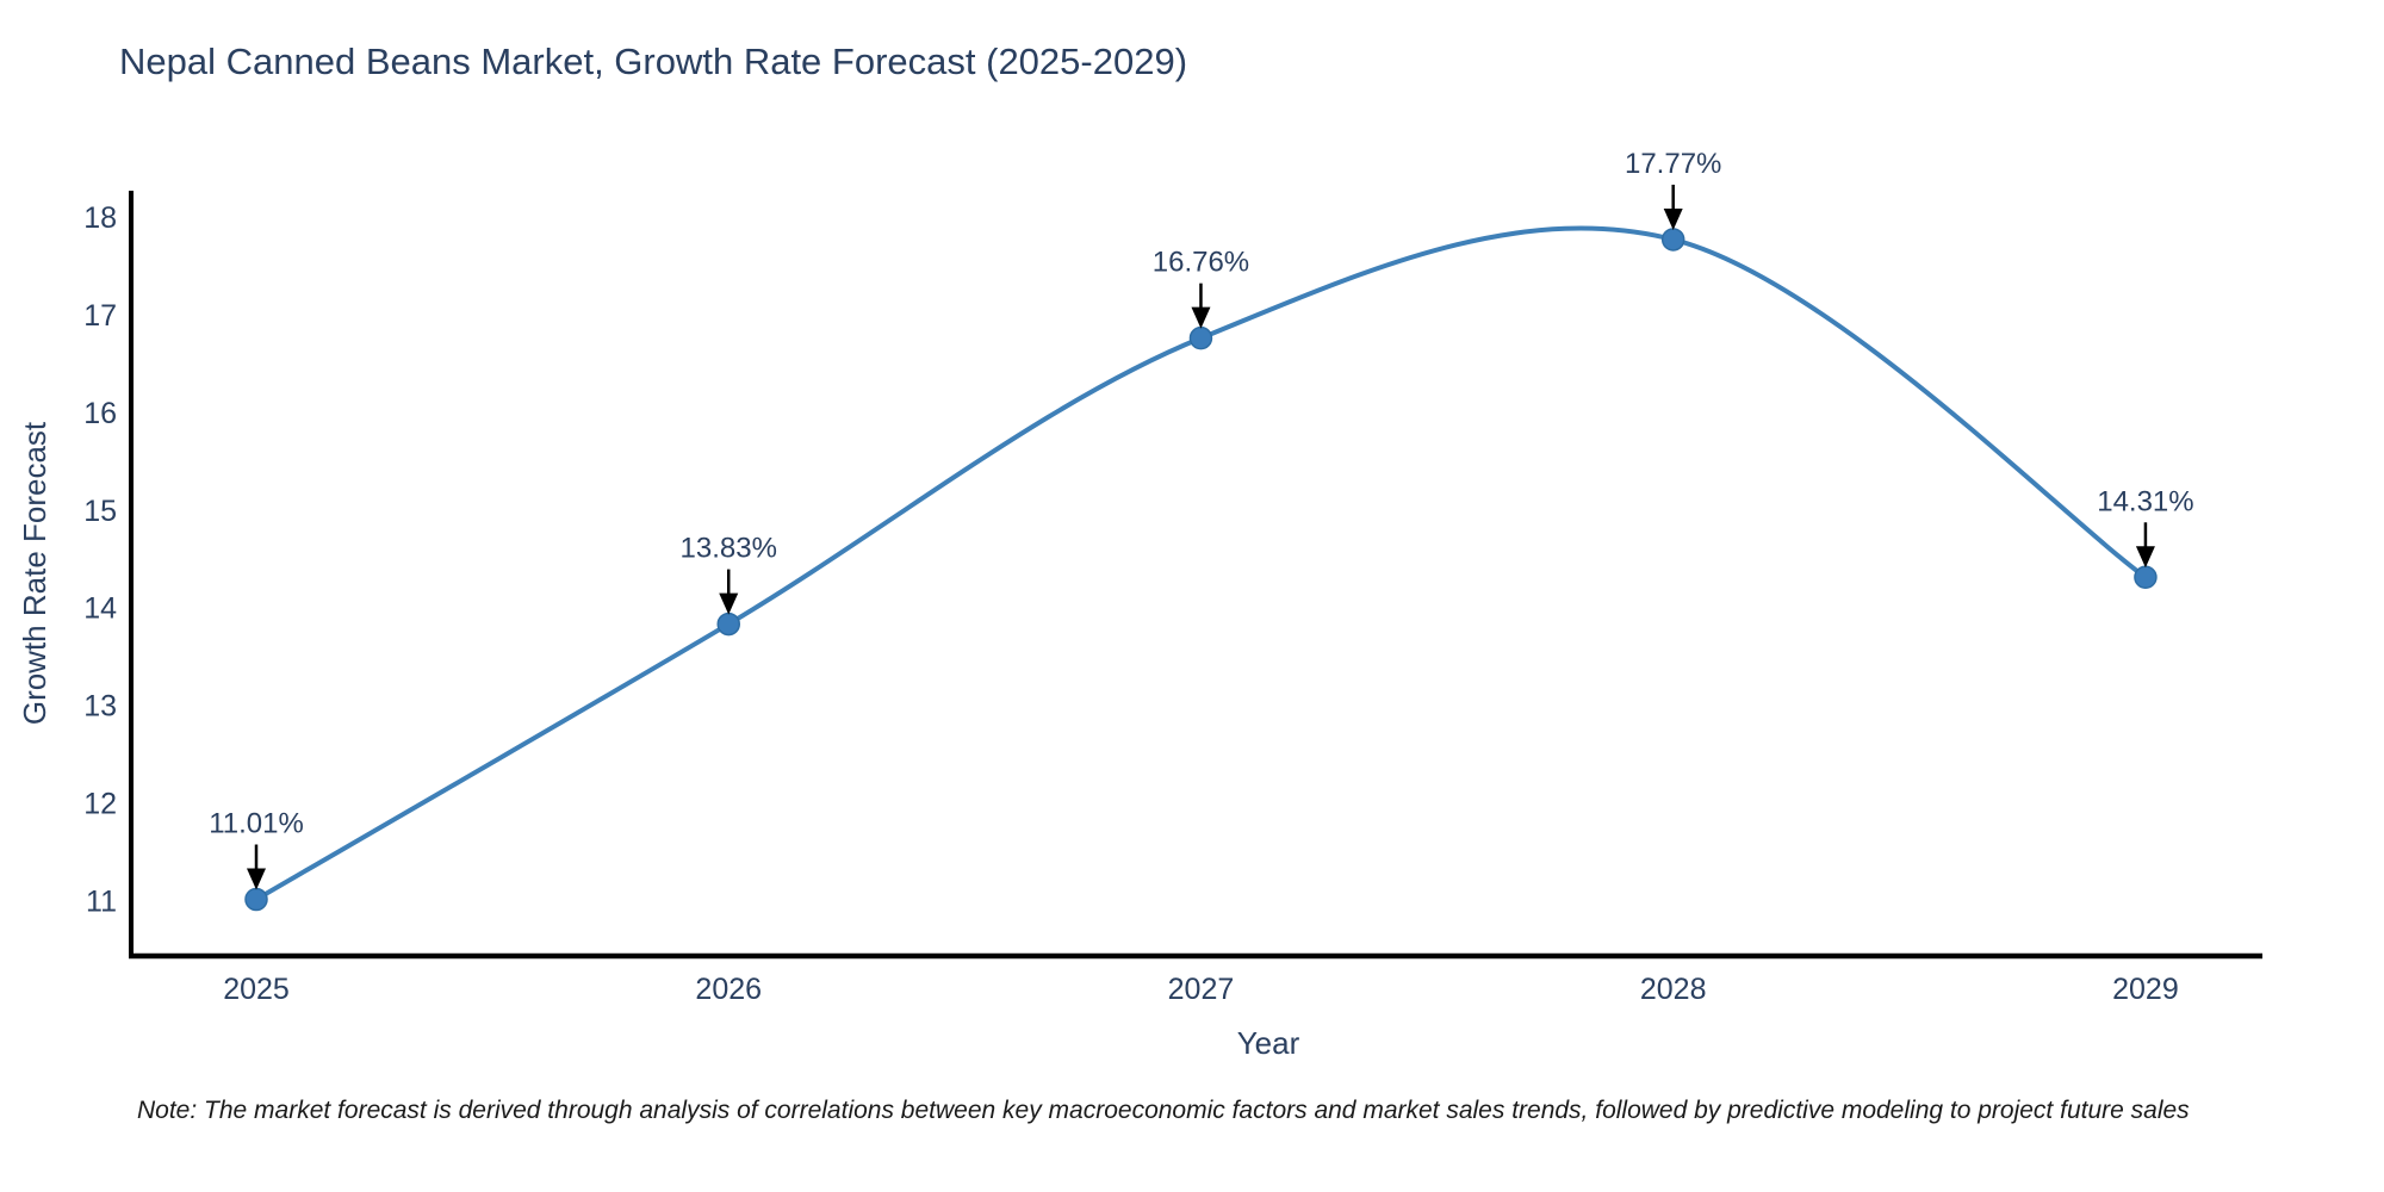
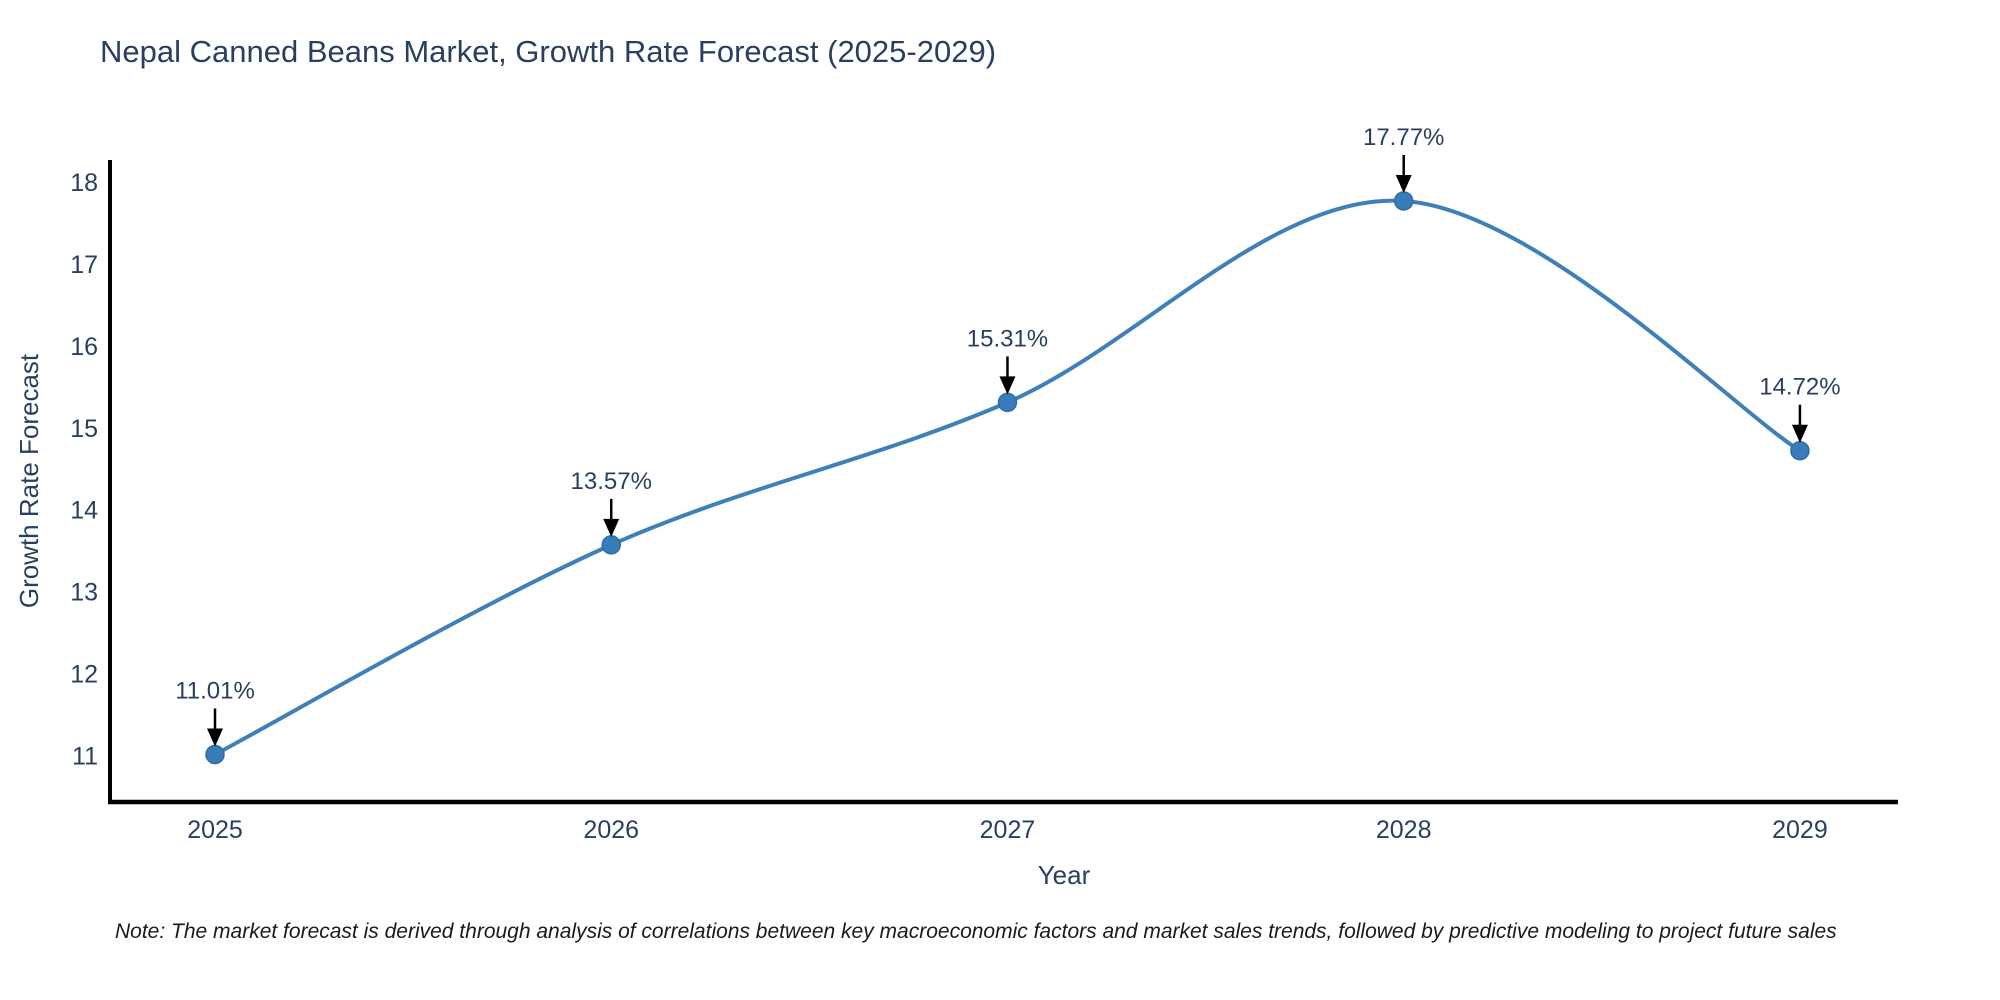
2026: 13.83% -> 13.57%
2027: 16.76% -> 15.31%
2029: 14.31% -> 14.72%
